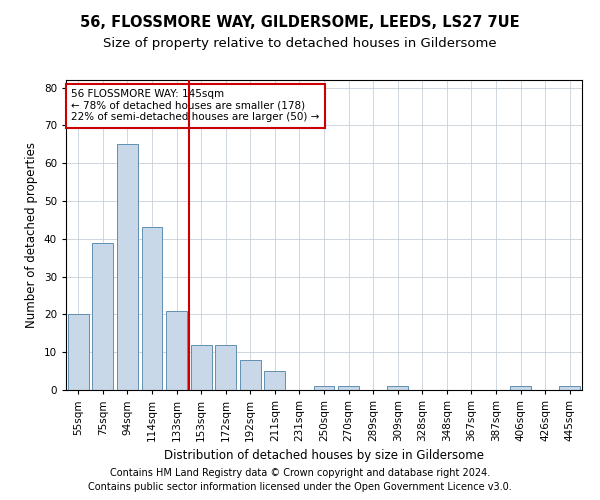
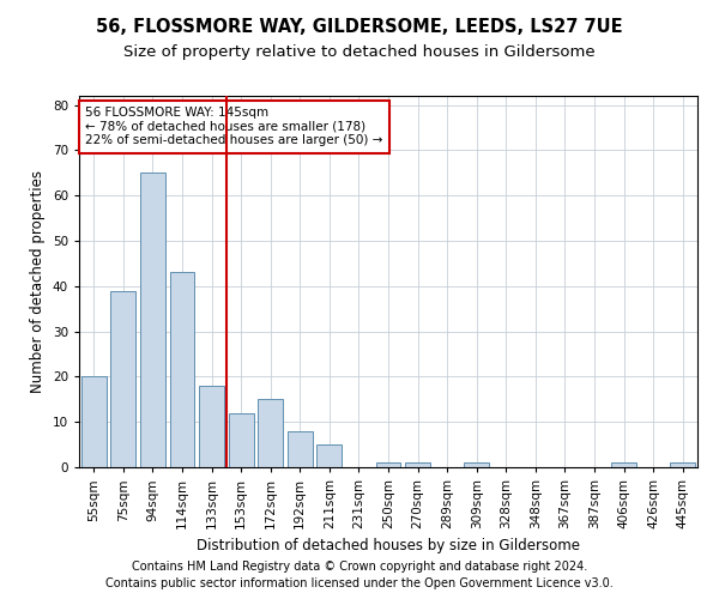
133sqm: 21 -> 18
172sqm: 12 -> 15
